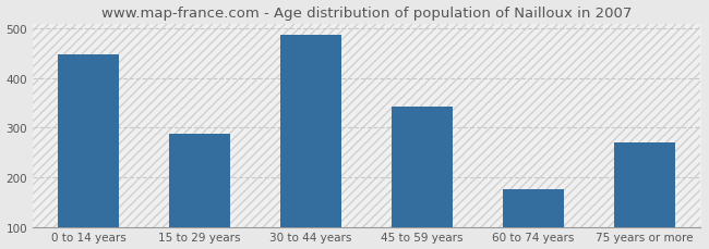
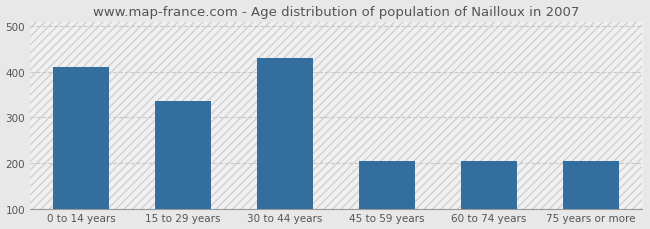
0 to 14 years: 447 -> 410
15 to 29 years: 287 -> 335
30 to 44 years: 487 -> 430
45 to 59 years: 342 -> 205
60 to 74 years: 175 -> 205
75 years or more: 270 -> 205
